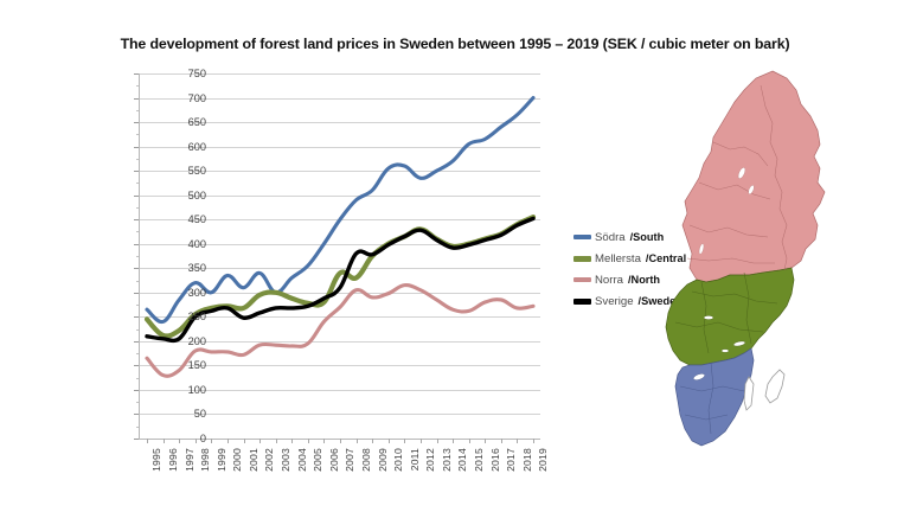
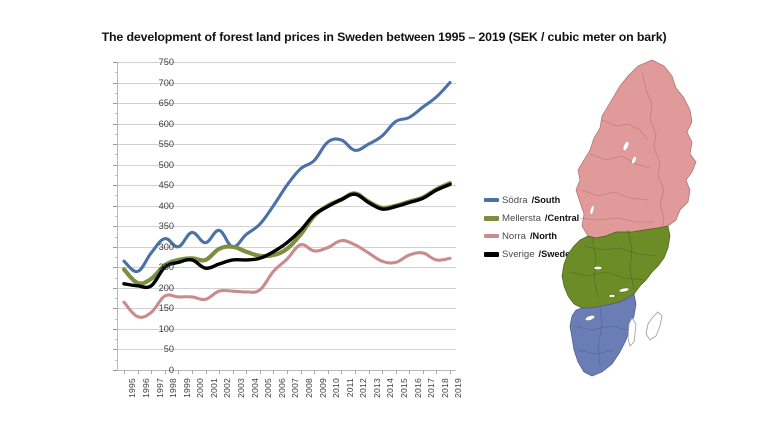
Mellersta /Central/2007: 340 -> 300
Sverige /Sweden/2008: 380 -> 340
